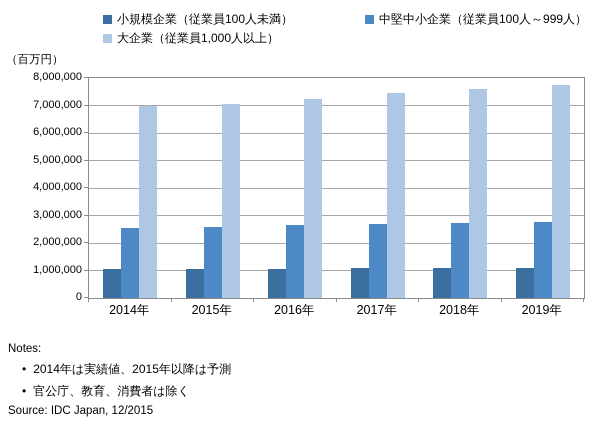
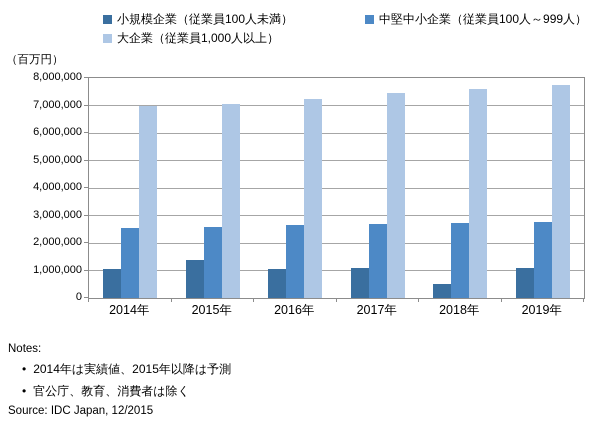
小規模企業（従業員100人未満）/2015年: 1100000 -> 1400000
小規模企業（従業員100人未満）/2018年: 1100000 -> 500000
